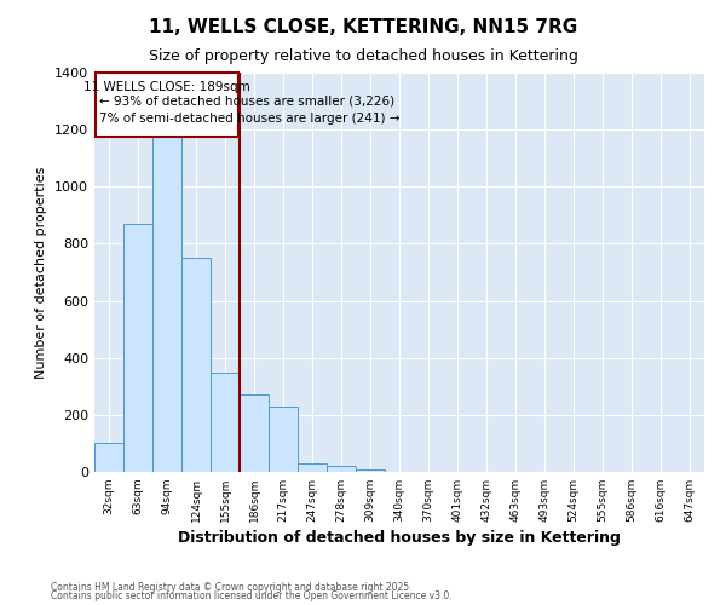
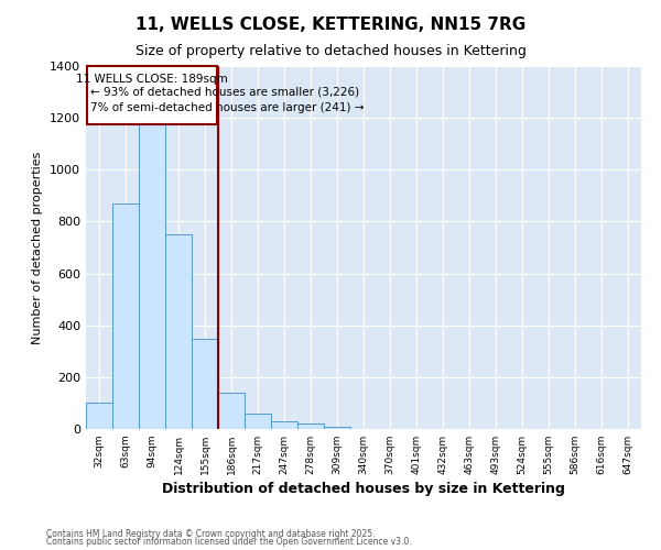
186sqm: 270 -> 140
217sqm: 230 -> 60
